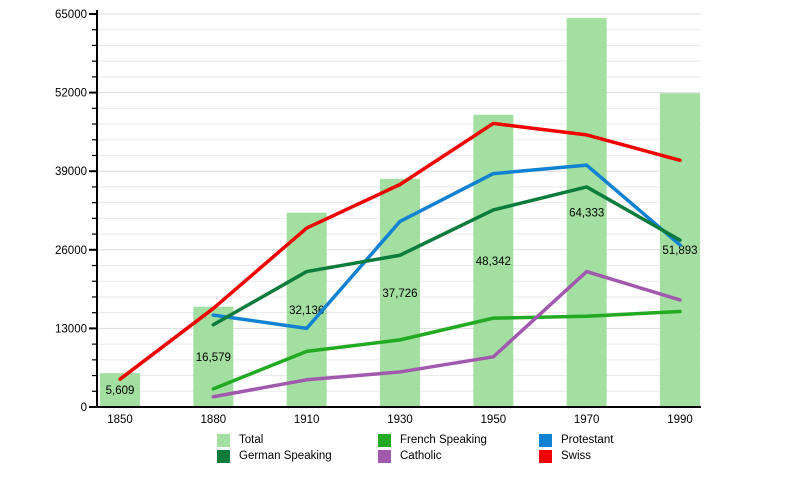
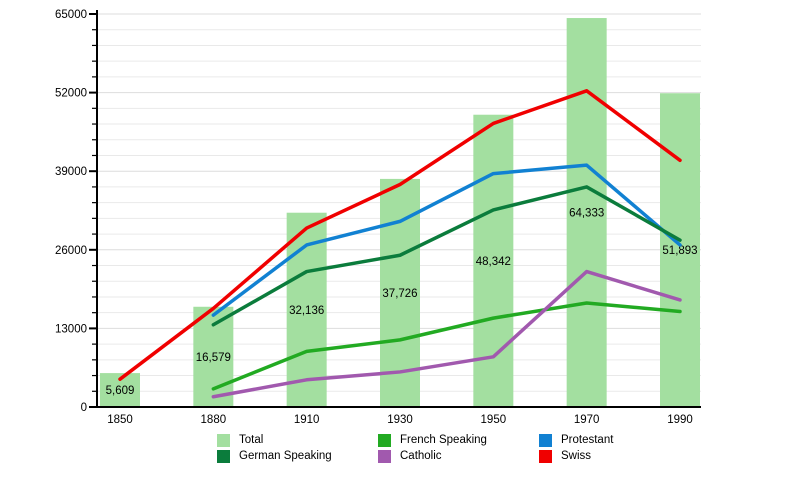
Protestant/1910: 13000 -> 27000
French Speaking/1970: 15000 -> 17000
Swiss/1970: 45000 -> 52000
